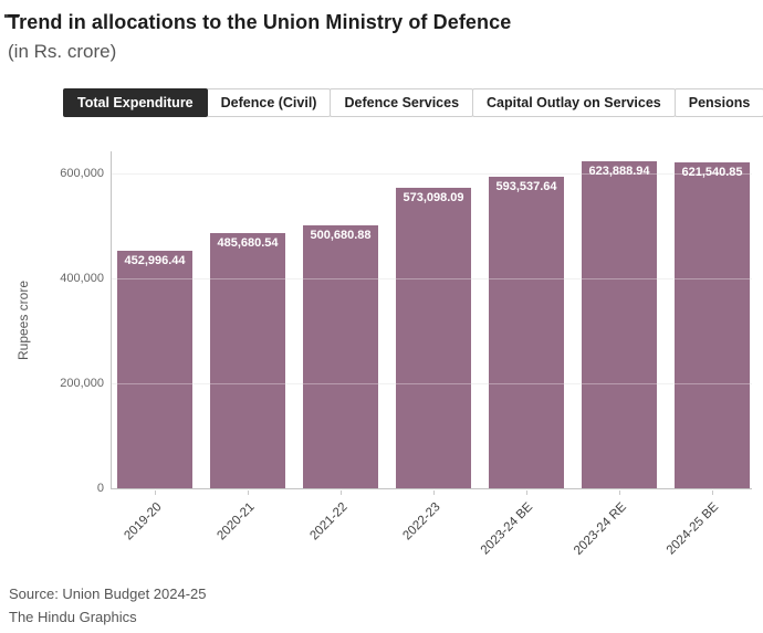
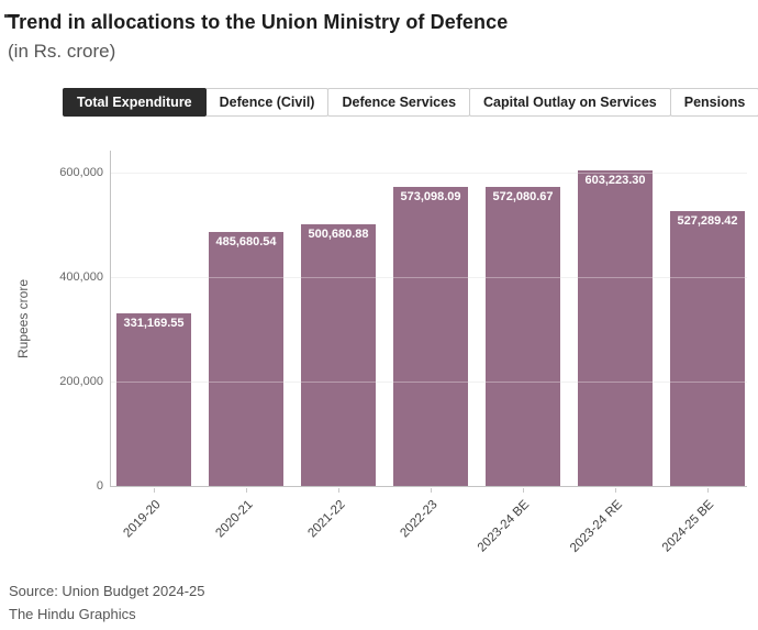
2019-20: 452,996.44 -> 331,169.55
2023-24 BE: 593,537.64 -> 572,080.67
2023-24 RE: 623,888.94 -> 603,223.30
2024-25 BE: 621,540.85 -> 527,289.42
